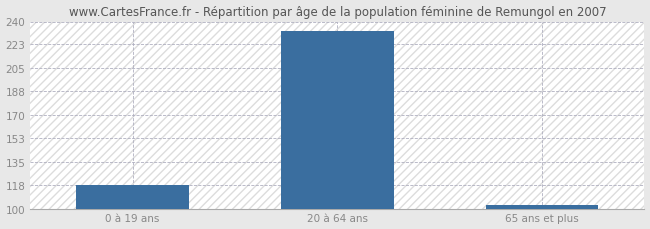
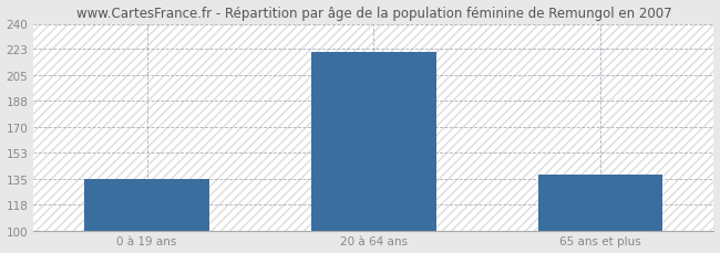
0 à 19 ans: 118 -> 135
20 à 64 ans: 233 -> 221
65 ans et plus: 103 -> 138
